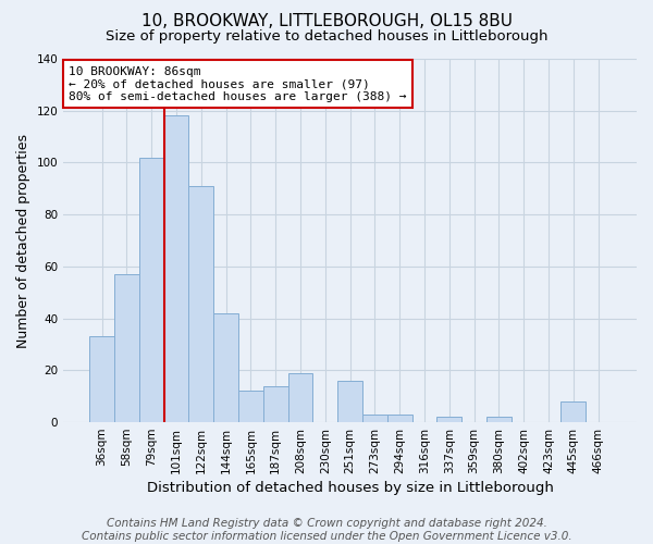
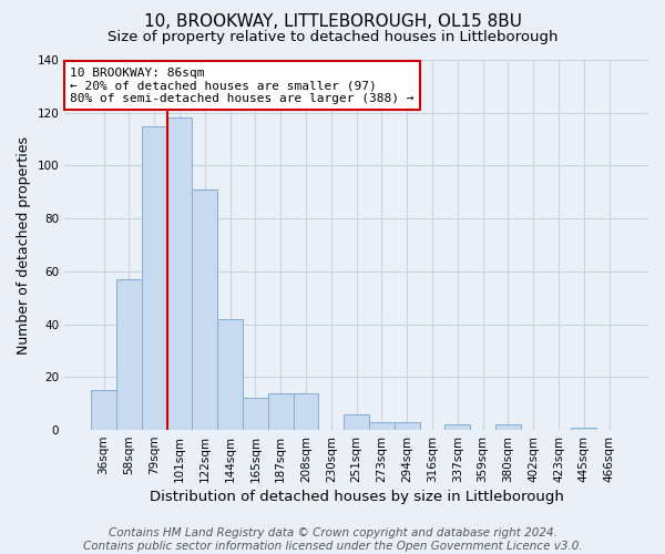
36sqm: 33 -> 15
79sqm: 102 -> 115
208sqm: 19 -> 14
251sqm: 16 -> 6
445sqm: 8 -> 1
